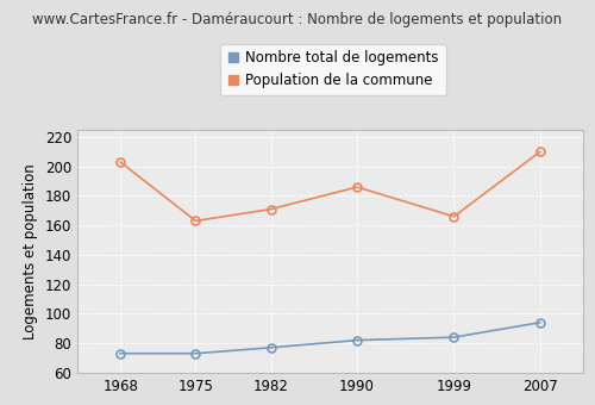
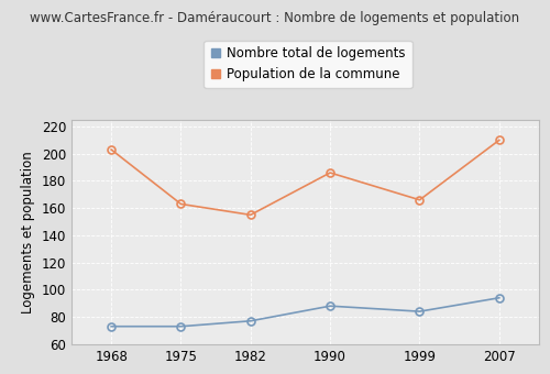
Population de la commune/1982: 171 -> 155
Nombre total de logements/1990: 82 -> 88
